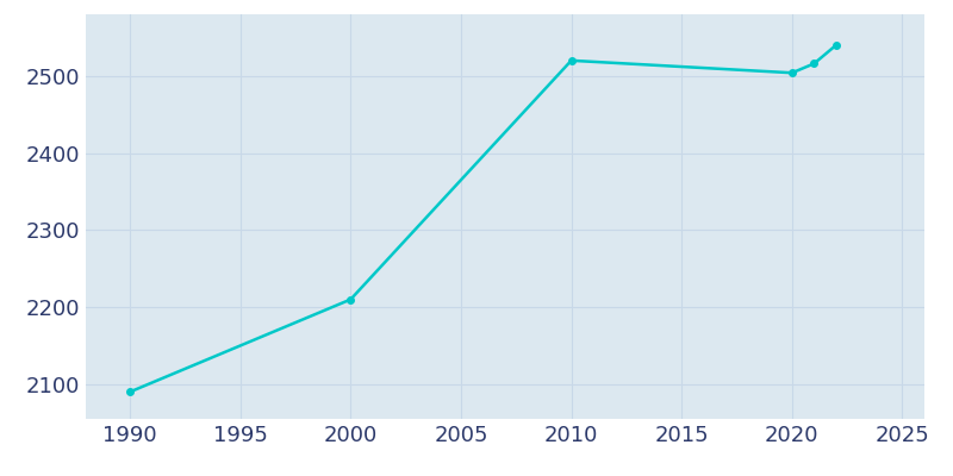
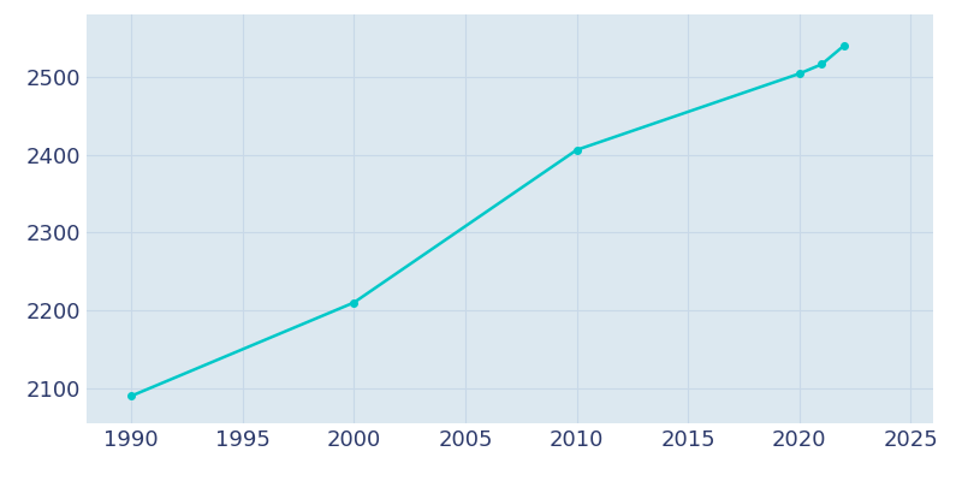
2010: 2520 -> 2406
